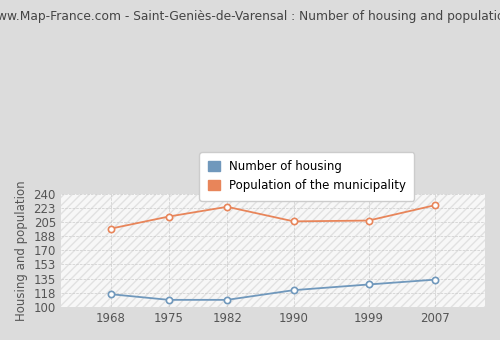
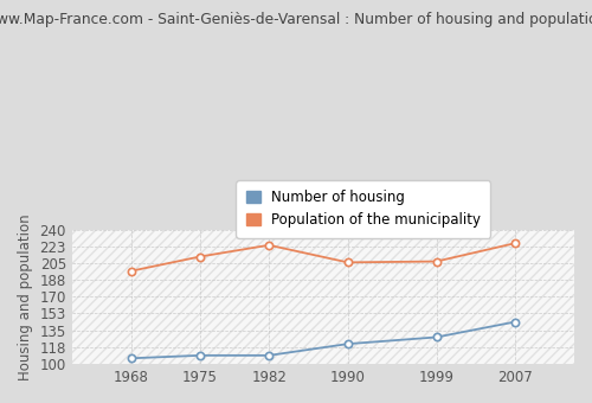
Number of housing/1968: 116 -> 106
Number of housing/2007: 134 -> 144
